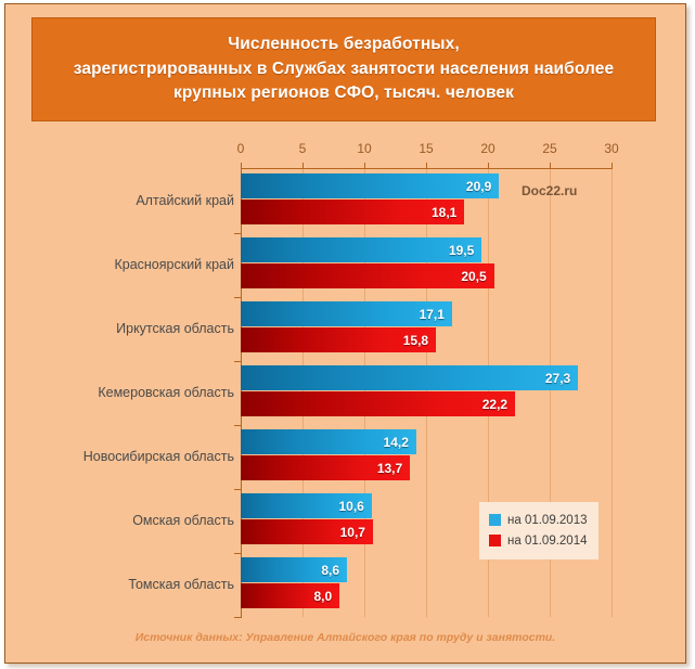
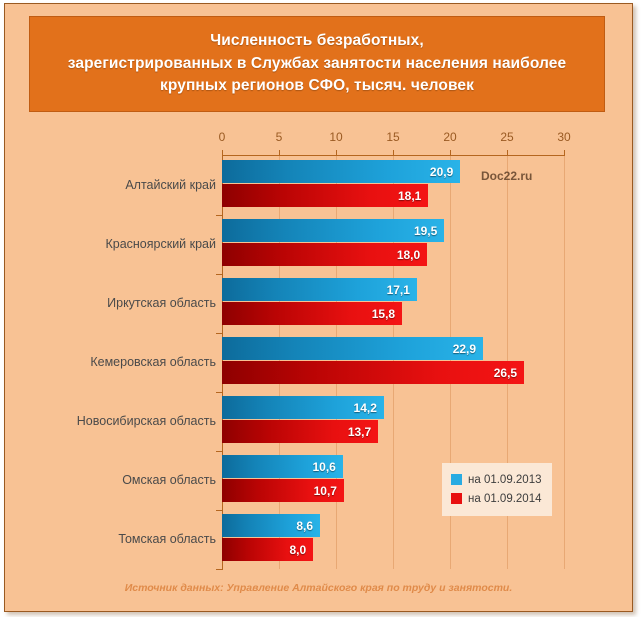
на 01.09.2014/Красноярский край: 20,5 -> 18,0
на 01.09.2013/Кемеровская область: 27,3 -> 22,9
на 01.09.2014/Кемеровская область: 22,2 -> 26,5
